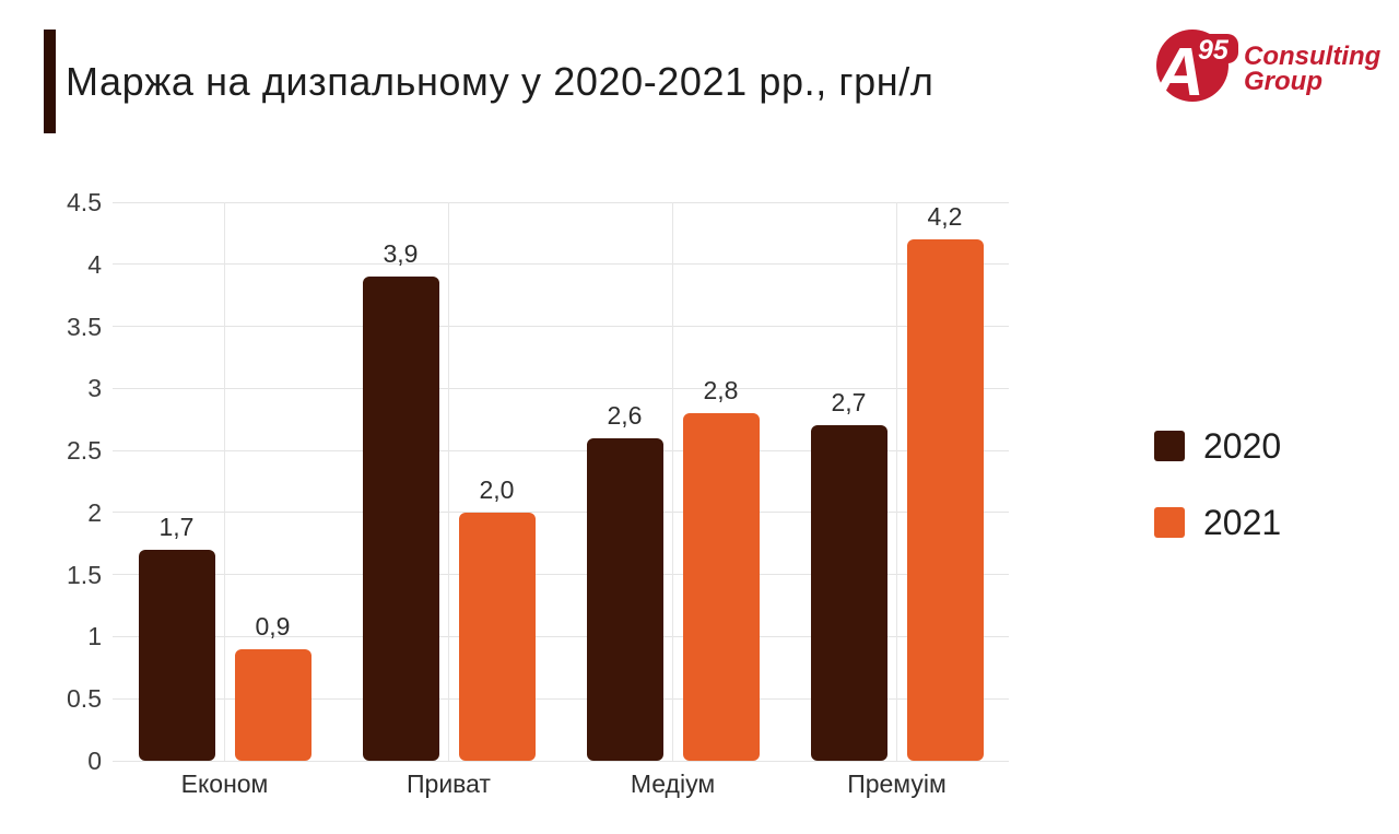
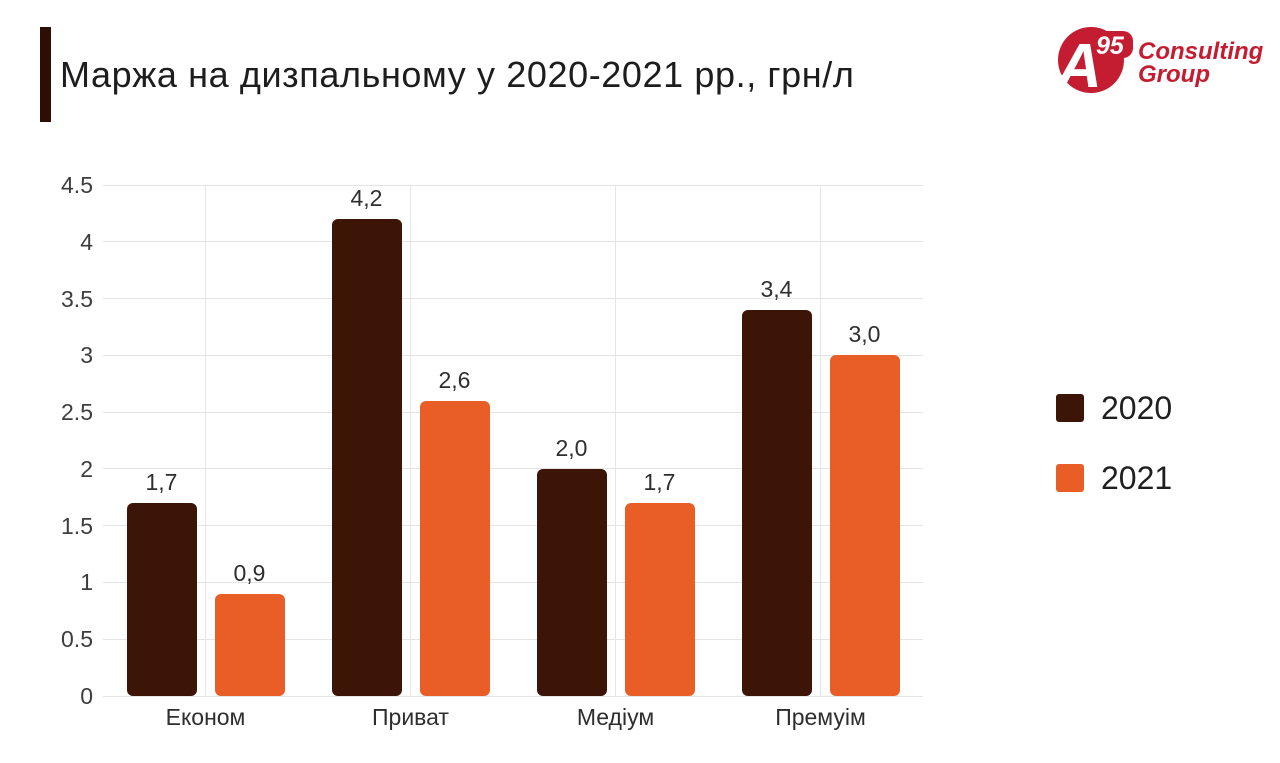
2020/Приват: 3,9 -> 4,2
2021/Приват: 2,0 -> 2,6
2020/Медіум: 2,6 -> 2,0
2021/Медіум: 2,8 -> 1,7
2020/Премуім: 2,7 -> 3,4
2021/Премуім: 4,2 -> 3,0
